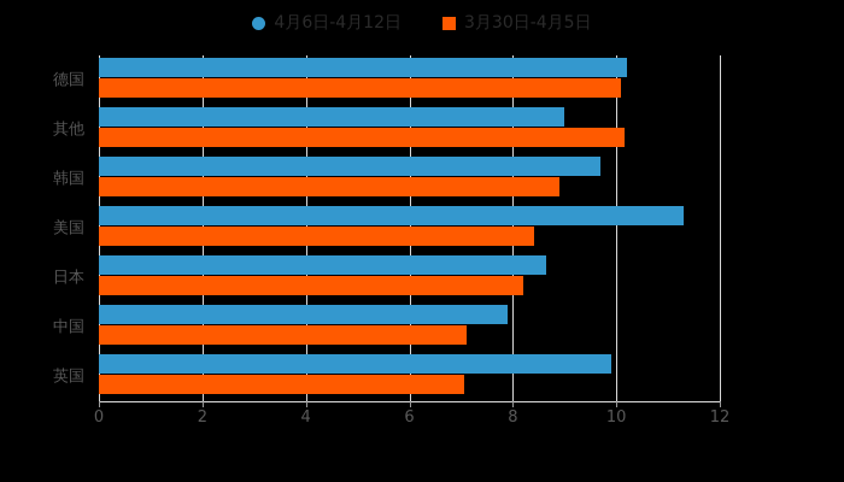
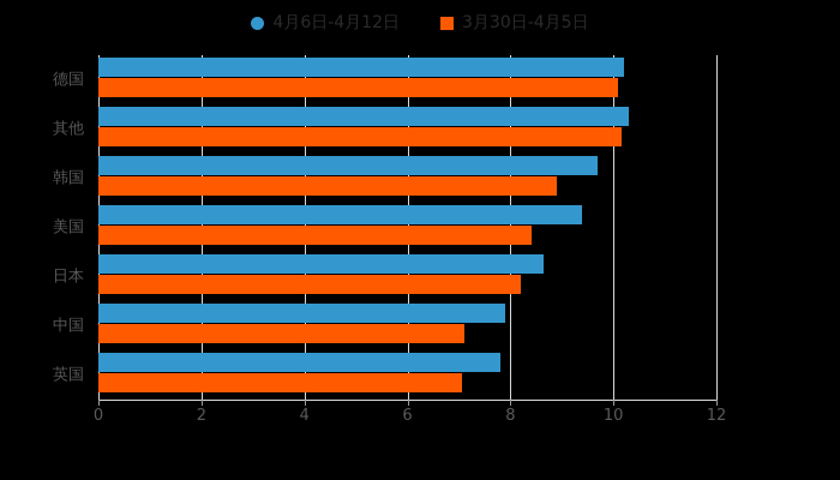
4月6日-4月12日/其他: 9.0 -> 10.3
4月6日-4月12日/美国: 11.3 -> 9.4
4月6日-4月12日/英国: 9.9 -> 7.8
